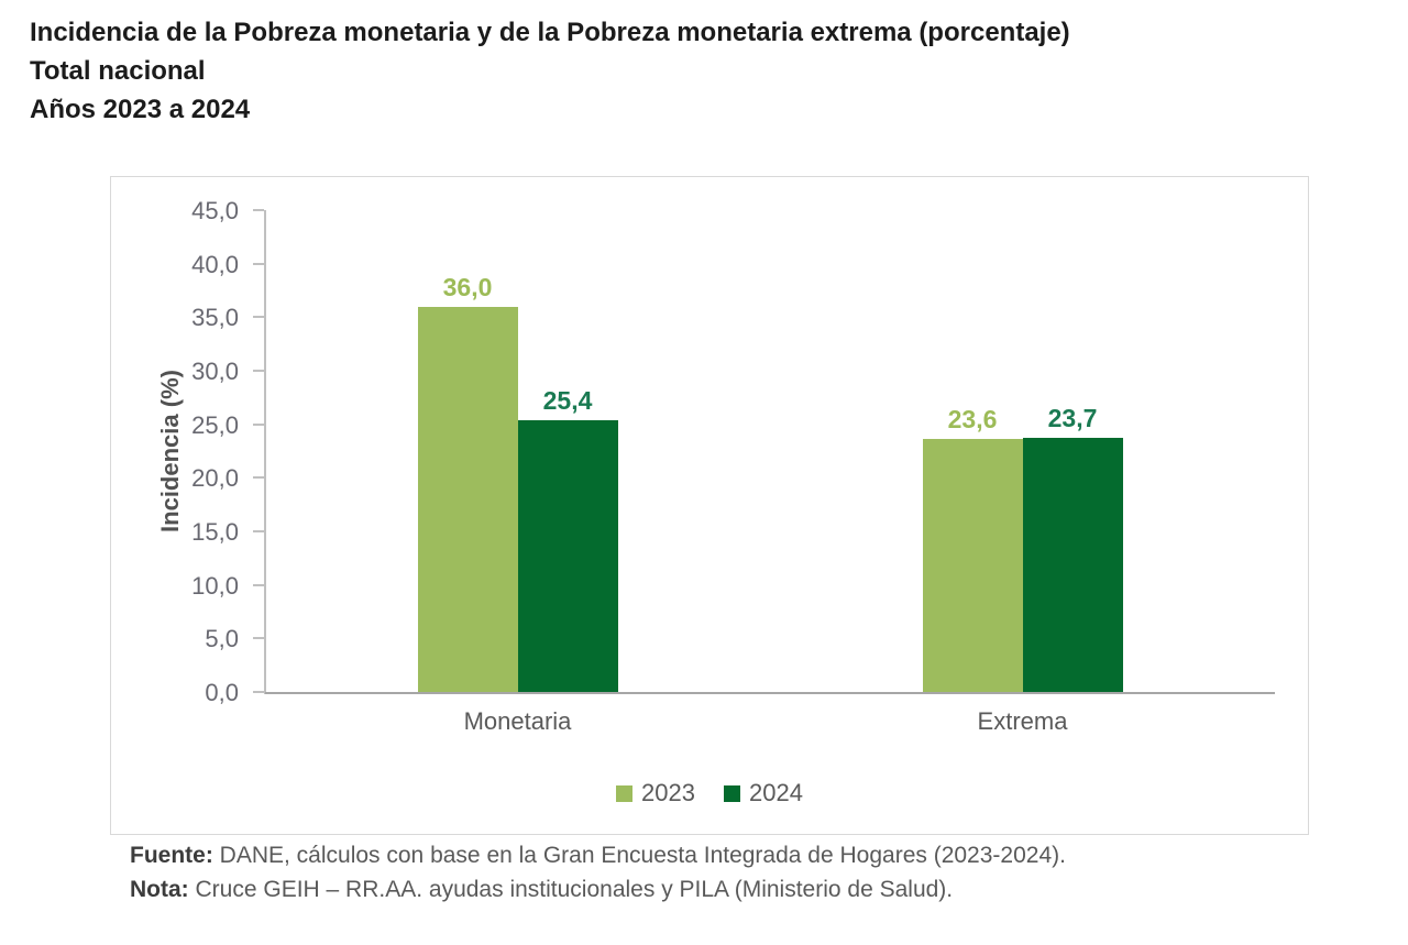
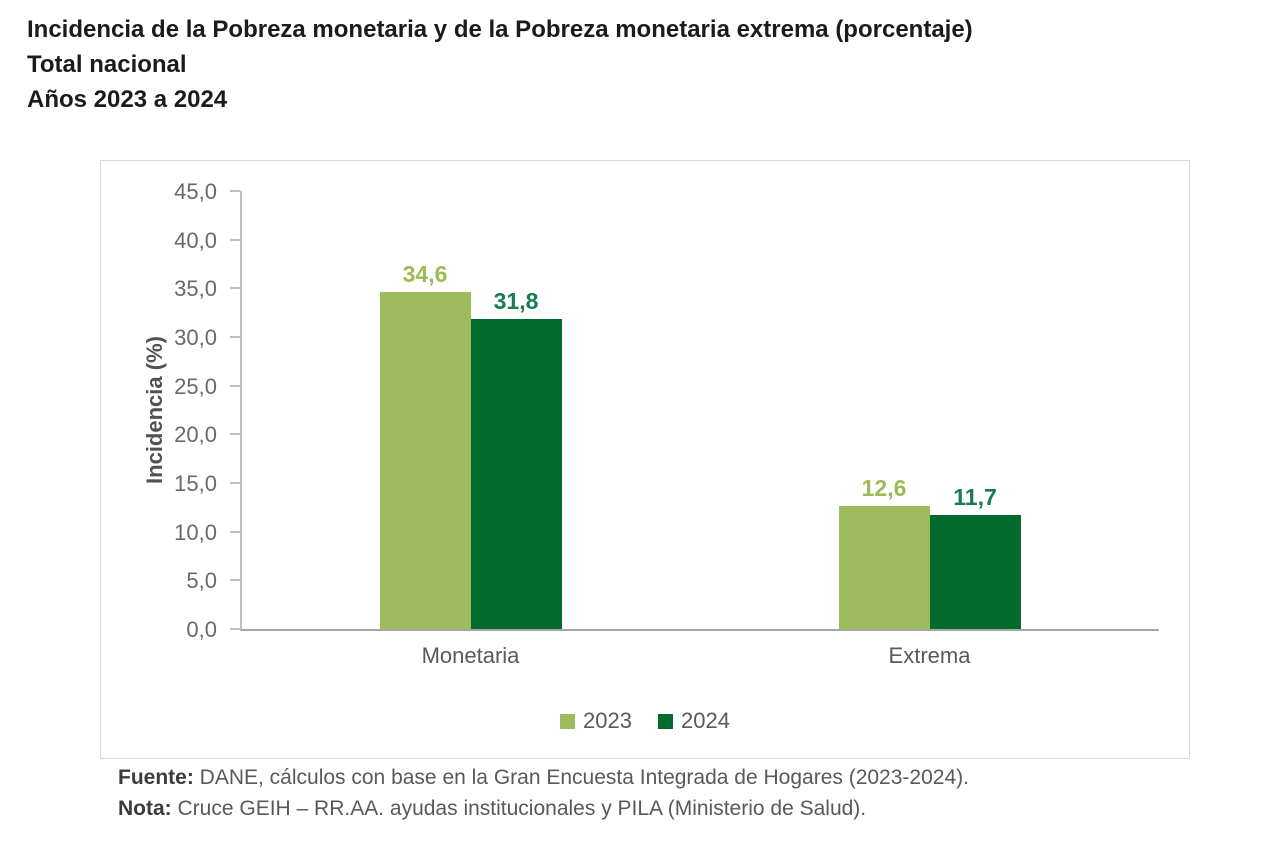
2023/Monetaria: 36,0 -> 34,6
2024/Monetaria: 25,4 -> 31,8
2023/Extrema: 23,6 -> 12,6
2024/Extrema: 23,7 -> 11,7
